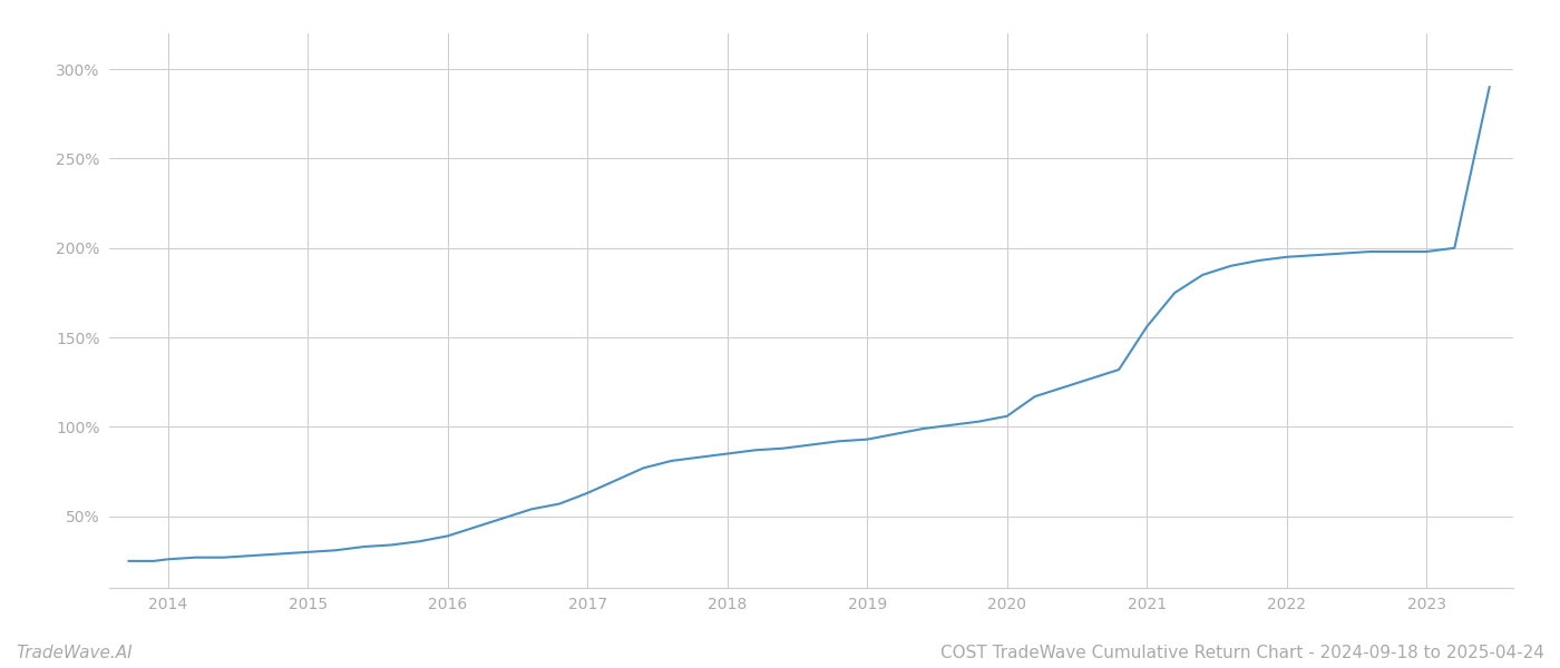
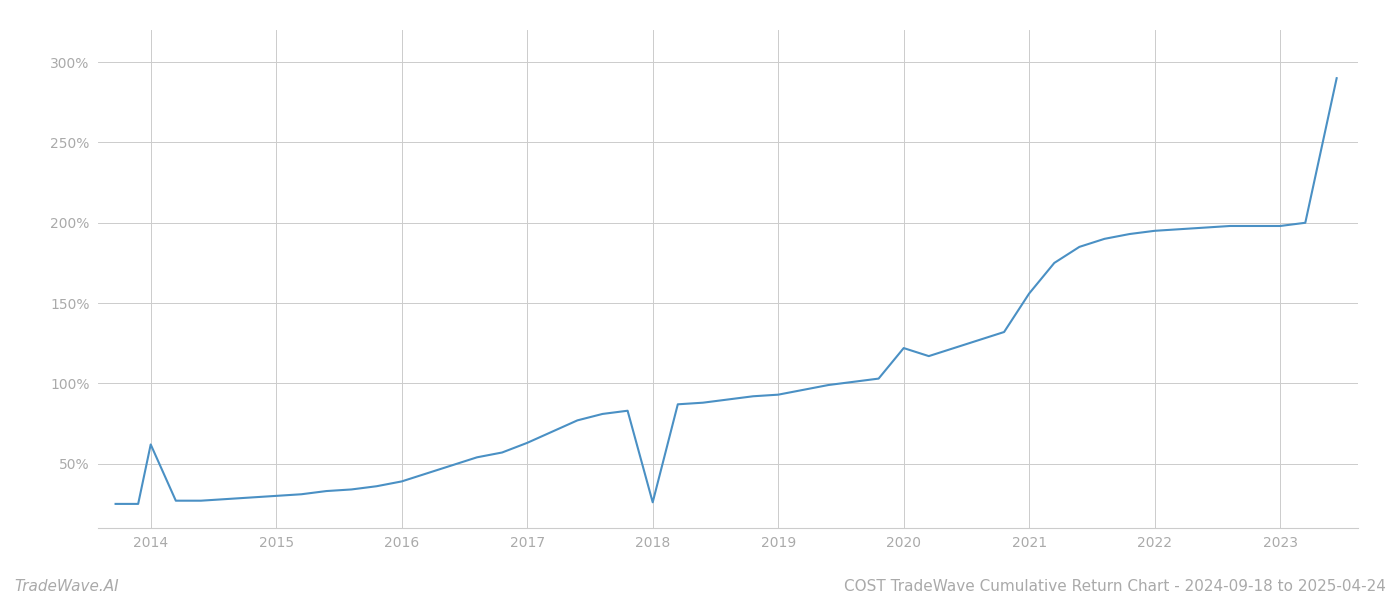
2014: 26% -> 62%
2018: 85% -> 26%
2020: 106% -> 122%
